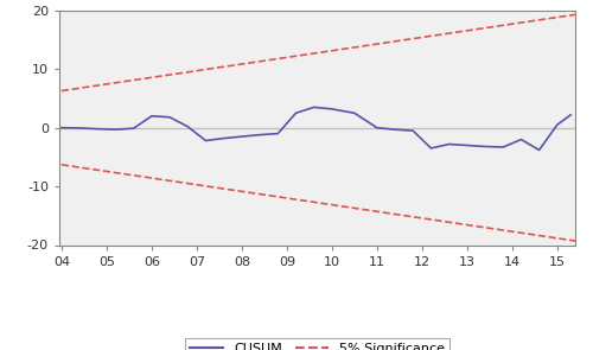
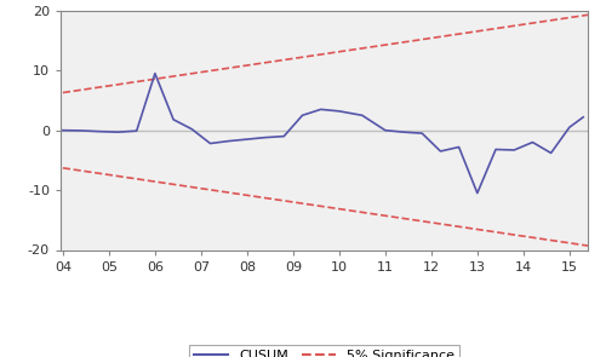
06: 2.0 -> 9.5
13: -3.0 -> -10.5
